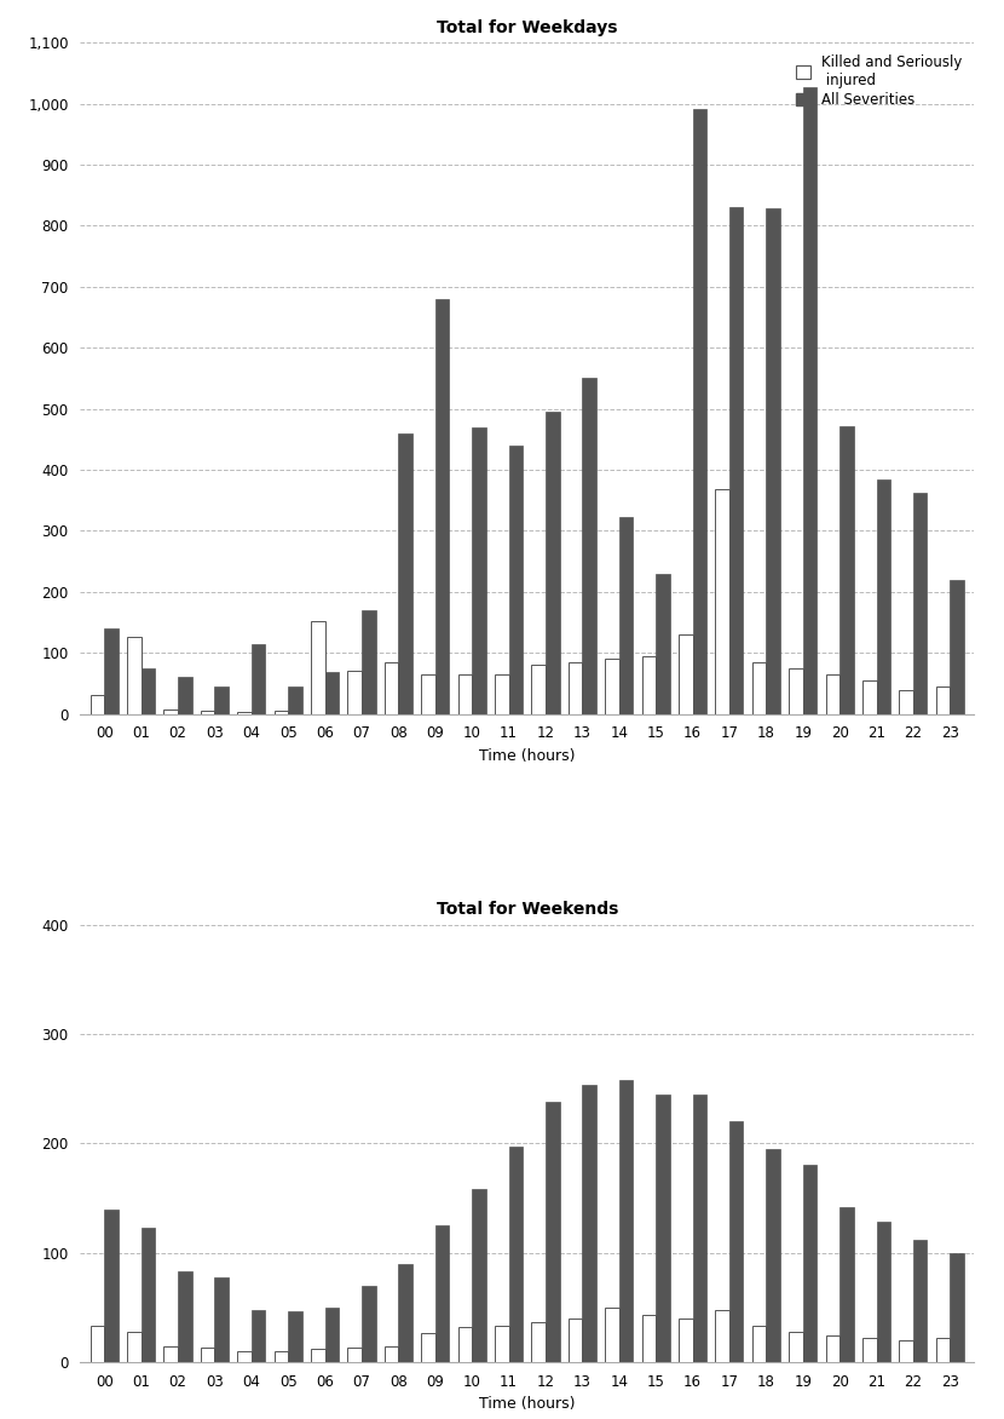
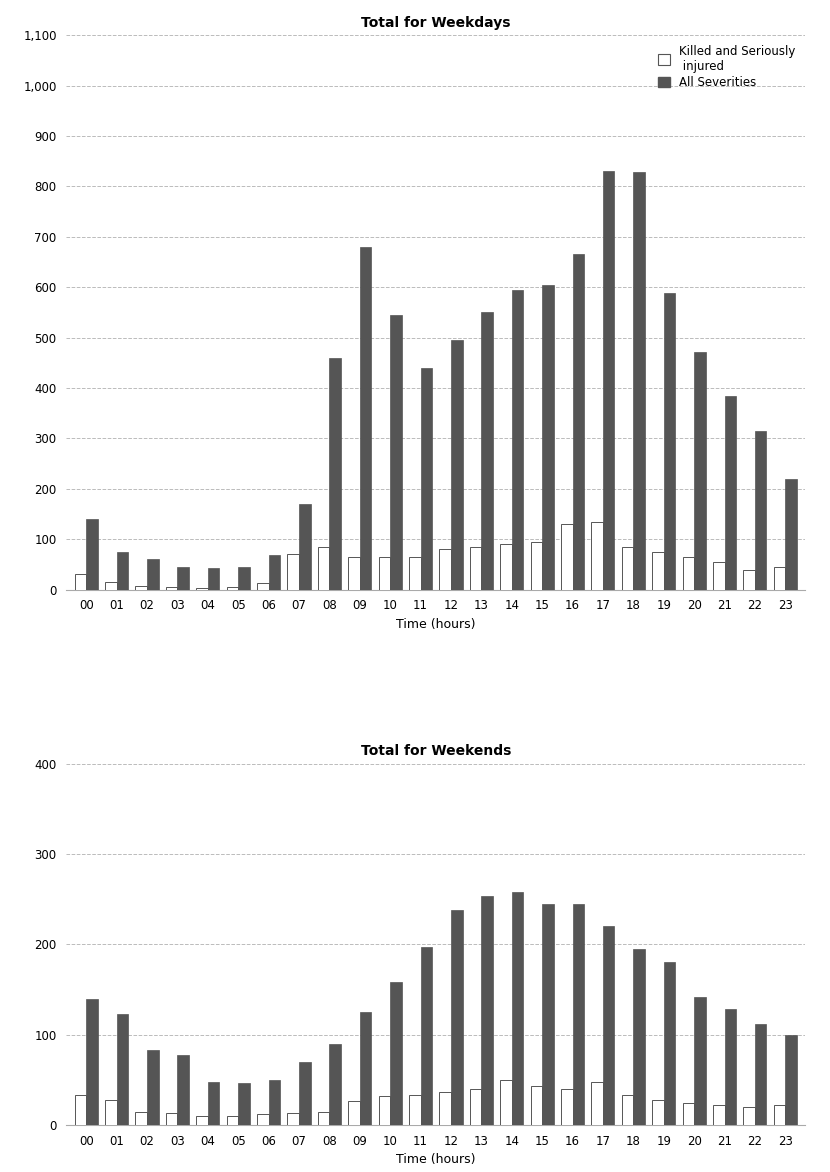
Total for Weekdays/Killed and Seriously injured/01: 126 -> 15
Total for Weekdays/All Severities/04: 114 -> 42
Total for Weekdays/Killed and Seriously injured/06: 152 -> 12
Total for Weekdays/All Severities/10: 470 -> 545
Total for Weekdays/All Severities/14: 322 -> 595
Total for Weekdays/All Severities/15: 230 -> 605
Total for Weekdays/All Severities/16: 992 -> 665
Total for Weekdays/Killed and Seriously injured/17: 368 -> 135
Total for Weekdays/All Severities/19: 1,026 -> 588
Total for Weekdays/All Severities/22: 362 -> 315
